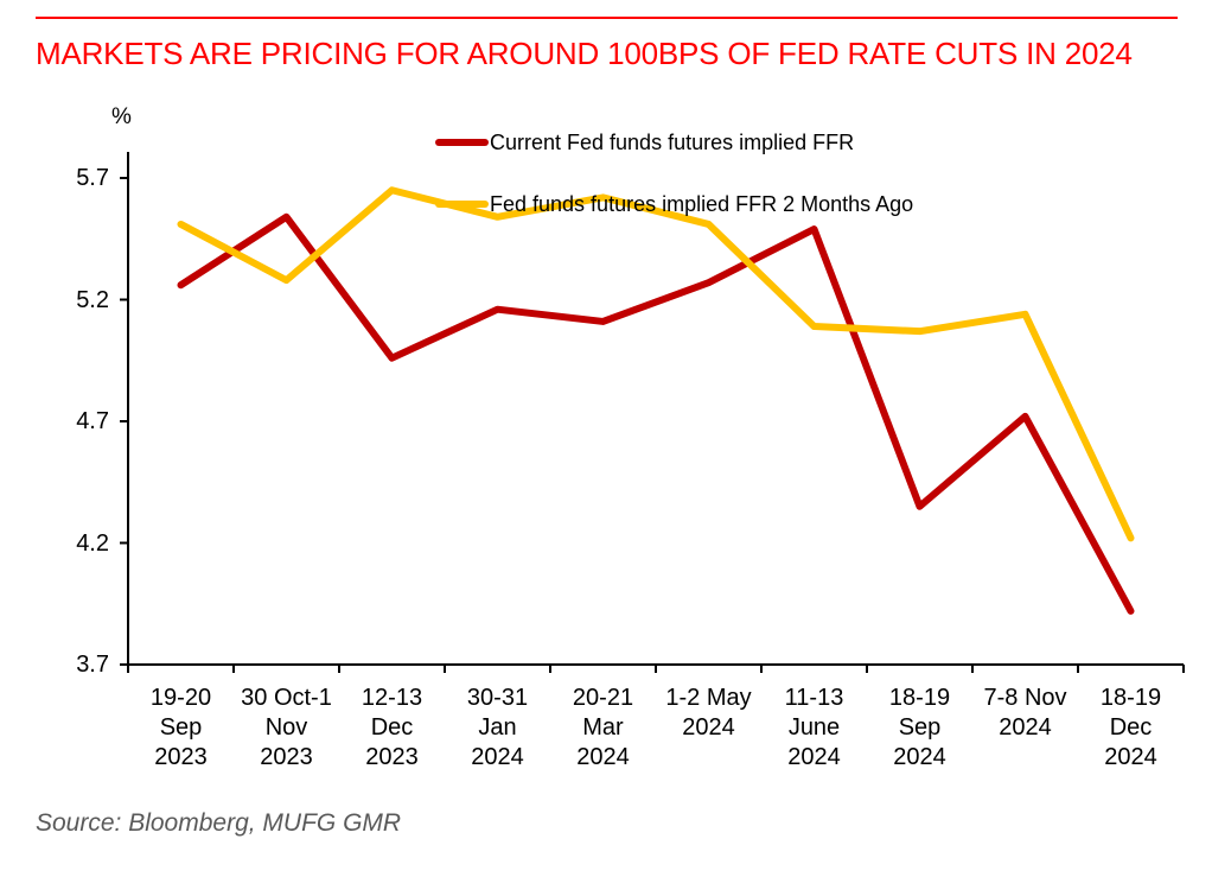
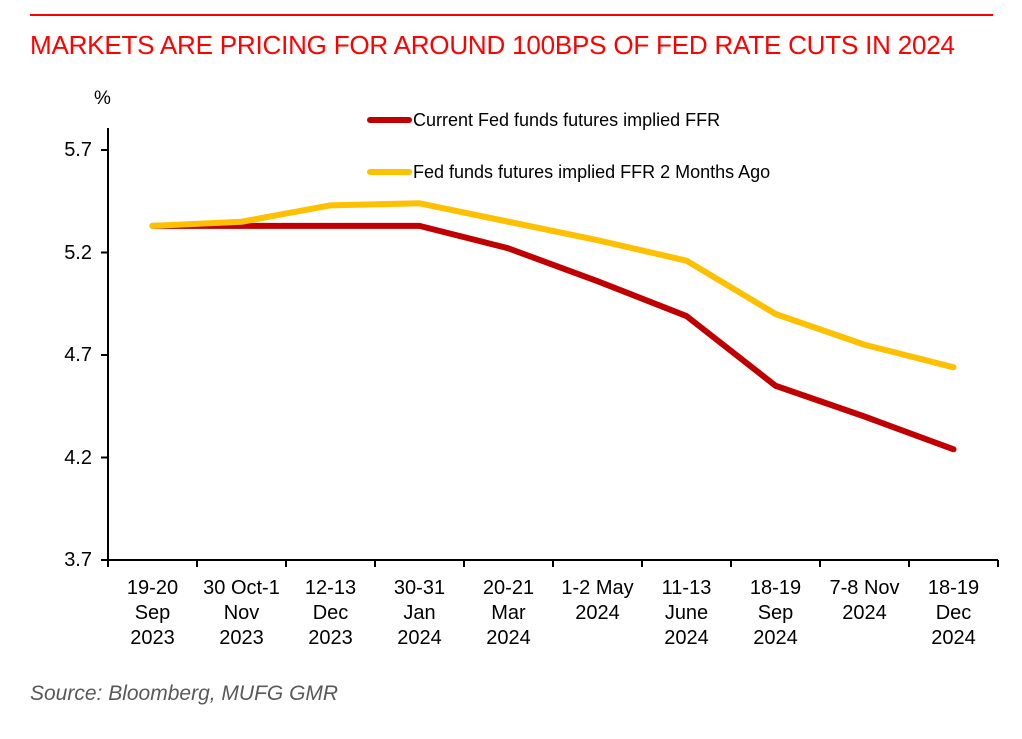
Current Fed funds futures implied FFR/19-20 Sep 2023: 5.26 -> 5.33
Fed funds futures implied FFR 2 Months Ago/19-20 Sep 2023: 5.51 -> 5.33
Current Fed funds futures implied FFR/30 Oct-1 Nov 2023: 5.54 -> 5.33
Fed funds futures implied FFR 2 Months Ago/30 Oct-1 Nov 2023: 5.28 -> 5.35
Current Fed funds futures implied FFR/12-13 Dec 2023: 4.96 -> 5.33
Fed funds futures implied FFR 2 Months Ago/12-13 Dec 2023: 5.65 -> 5.43
Current Fed funds futures implied FFR/30-31 Jan 2024: 5.16 -> 5.33
Fed funds futures implied FFR 2 Months Ago/30-31 Jan 2024: 5.54 -> 5.44
Current Fed funds futures implied FFR/20-21 Mar 2024: 5.11 -> 5.22
Fed funds futures implied FFR 2 Months Ago/20-21 Mar 2024: 5.62 -> 5.35
Current Fed funds futures implied FFR/1-2 May 2024: 5.27 -> 5.06
Fed funds futures implied FFR 2 Months Ago/1-2 May 2024: 5.51 -> 5.26
Current Fed funds futures implied FFR/11-13 June 2024: 5.49 -> 4.89
Fed funds futures implied FFR 2 Months Ago/11-13 June 2024: 5.09 -> 5.16
Current Fed funds futures implied FFR/18-19 Sep 2024: 4.35 -> 4.55
Fed funds futures implied FFR 2 Months Ago/18-19 Sep 2024: 5.07 -> 4.90
Current Fed funds futures implied FFR/7-8 Nov 2024: 4.72 -> 4.40
Fed funds futures implied FFR 2 Months Ago/7-8 Nov 2024: 5.14 -> 4.75
Current Fed funds futures implied FFR/18-19 Dec 2024: 3.92 -> 4.24
Fed funds futures implied FFR 2 Months Ago/18-19 Dec 2024: 4.22 -> 4.64
